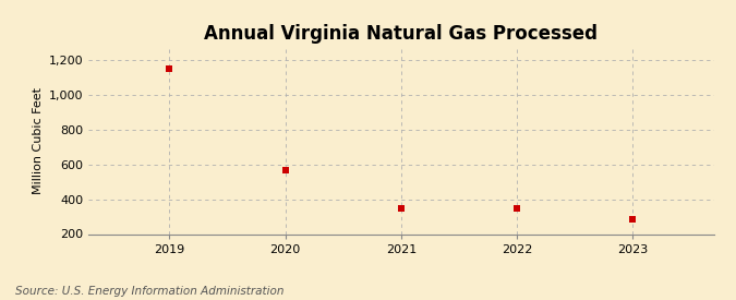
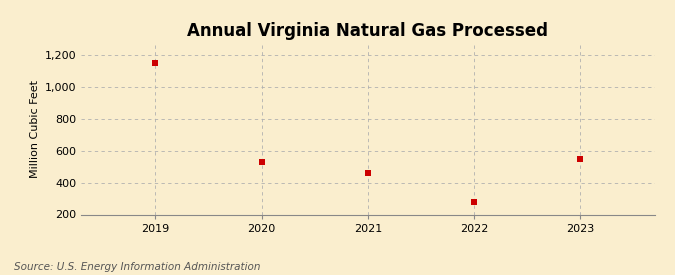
2020: 570 -> 530
2021: 350 -> 460
2022: 350 -> 280
2023: 280 -> 550
